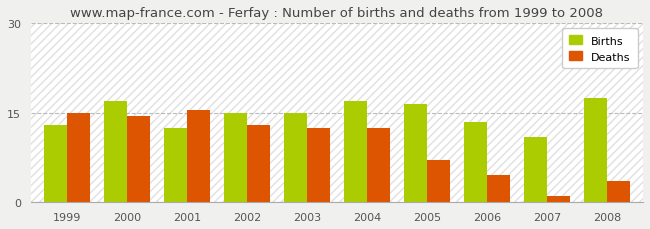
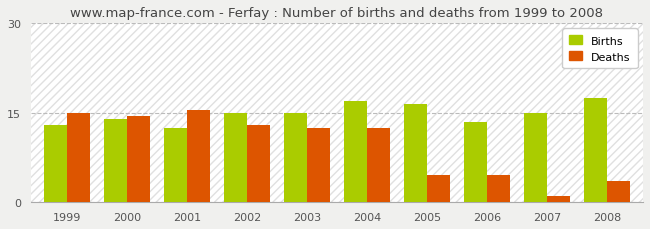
Births/2000: 17.0 -> 14.0
Deaths/2005: 7.0 -> 4.5
Births/2007: 11.0 -> 15.0
